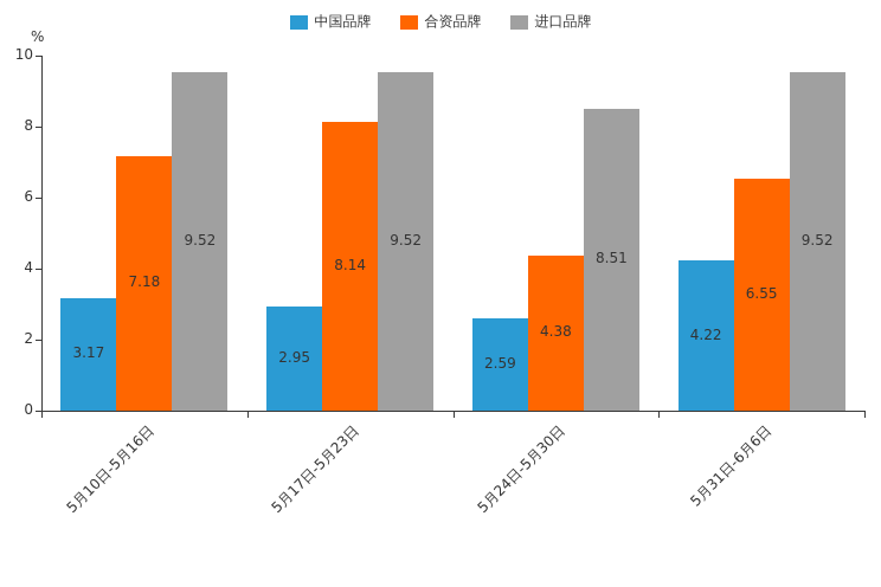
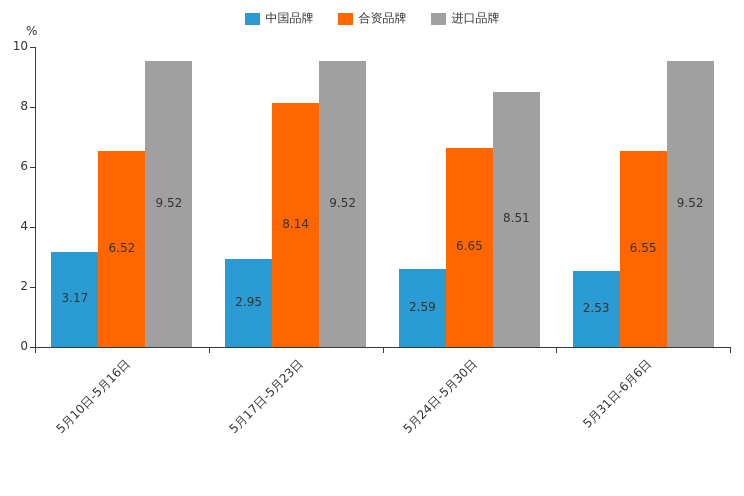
合资品牌/5月10日-5月16日: 7.18 -> 6.52
合资品牌/5月24日-5月30日: 4.38 -> 6.65
中国品牌/5月31日-6月6日: 4.22 -> 2.53
